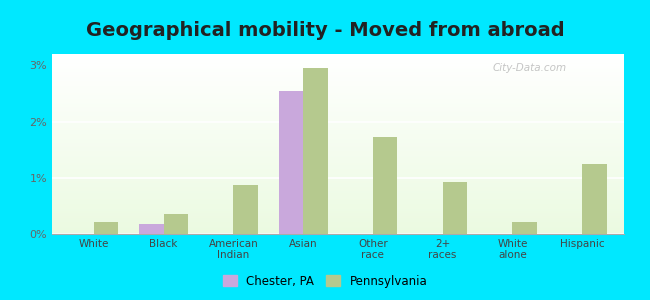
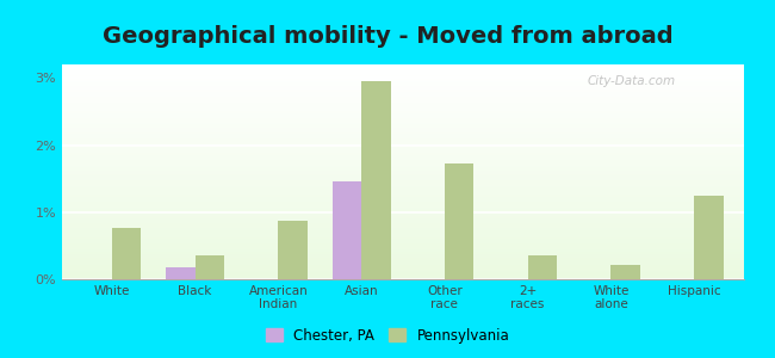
Pennsylvania/White: 0.22% -> 0.76%
Chester, PA/Asian: 2.55% -> 1.46%
Pennsylvania/2+ races: 0.93% -> 0.36%
